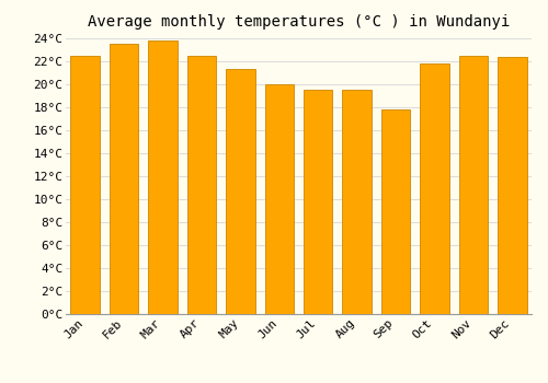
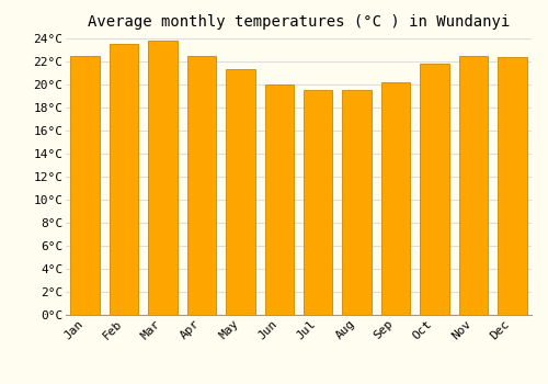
Sep: 17.8°C -> 20.2°C
